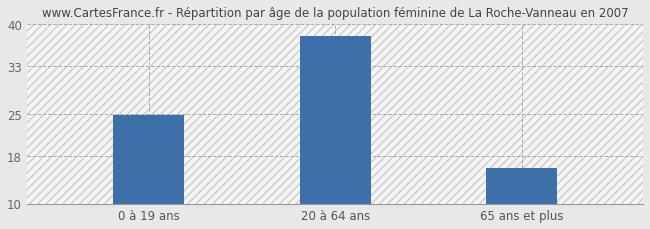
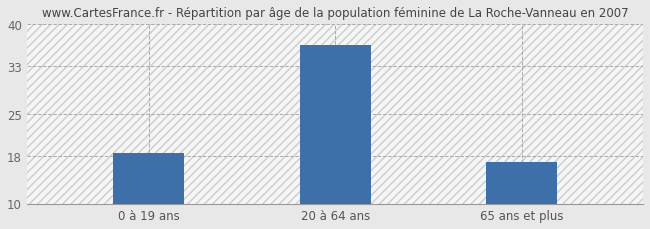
0 à 19 ans: 24.8 -> 18.5
20 à 64 ans: 38.0 -> 36.5
65 ans et plus: 16.0 -> 17.0
